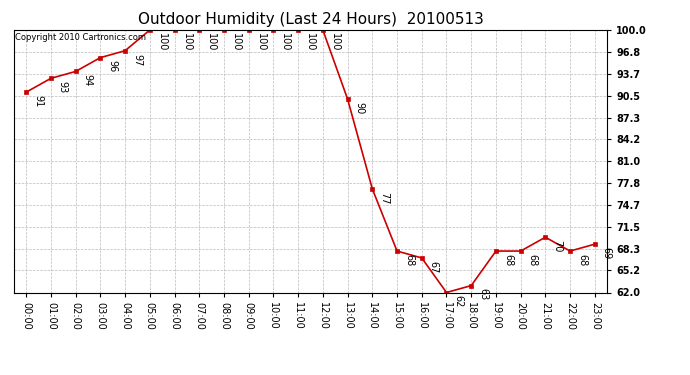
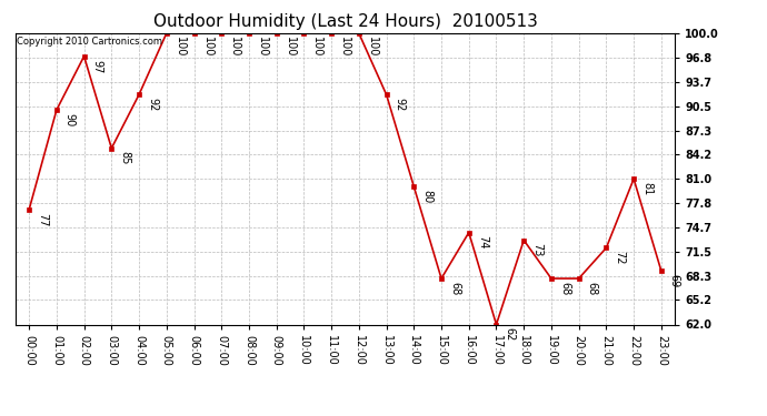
00:00: 91 -> 77
01:00: 93 -> 90
02:00: 94 -> 97
03:00: 96 -> 85
04:00: 97 -> 92
13:00: 90 -> 92
14:00: 77 -> 80
16:00: 67 -> 74
18:00: 63 -> 73
21:00: 70 -> 72
22:00: 68 -> 81
